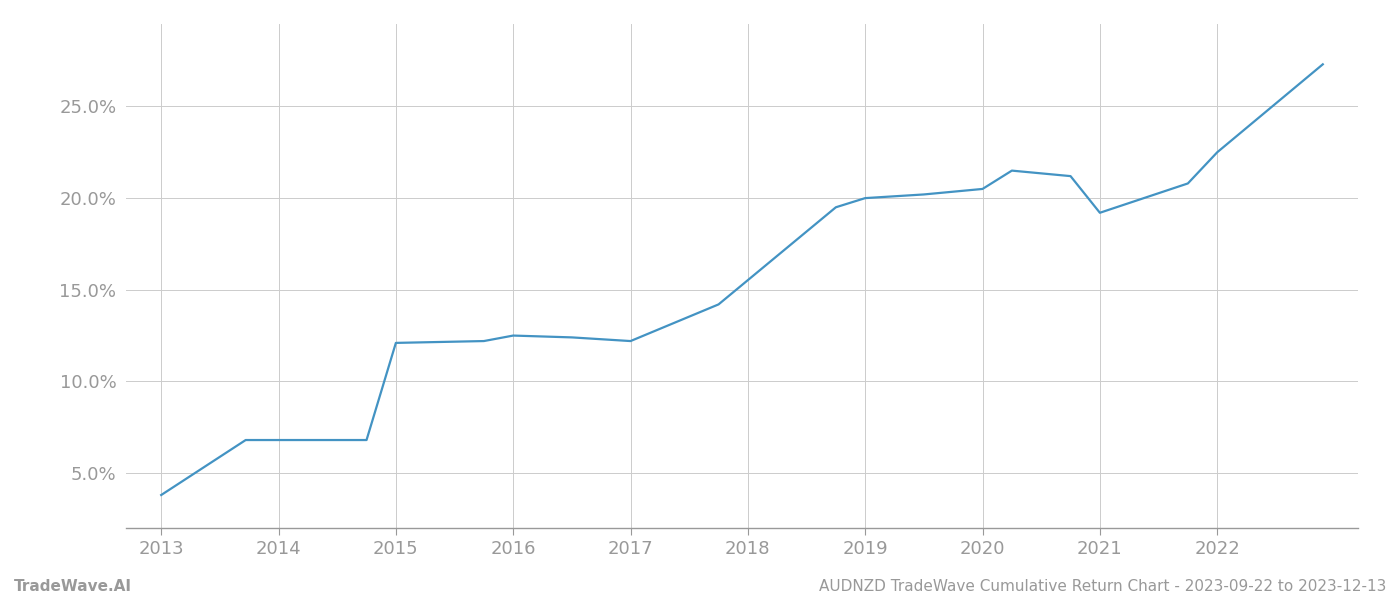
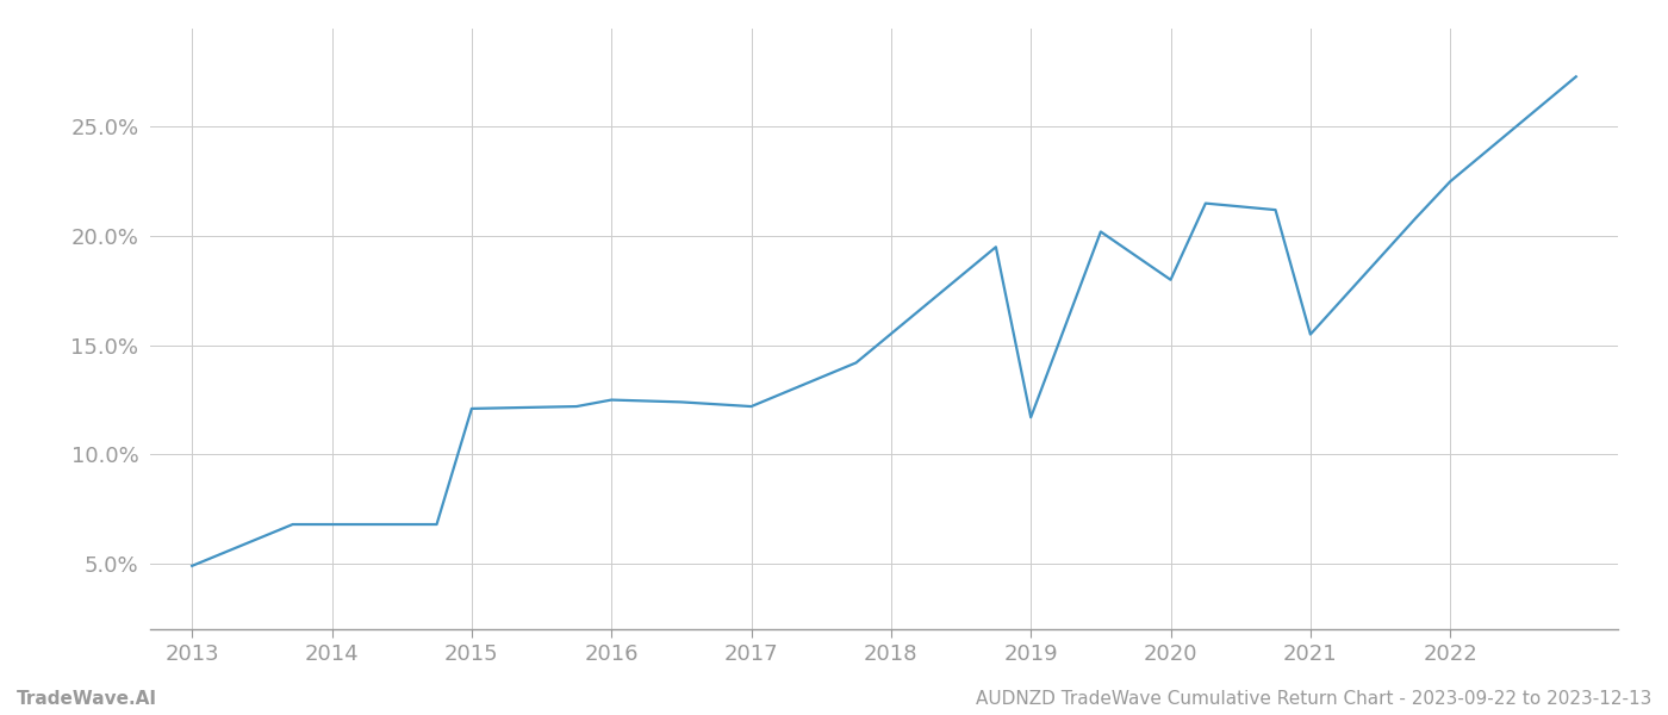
2013: 3.8% -> 4.9%
2019: 20.0% -> 11.7%
2020: 20.5% -> 18.0%
2021: 19.2% -> 15.5%
